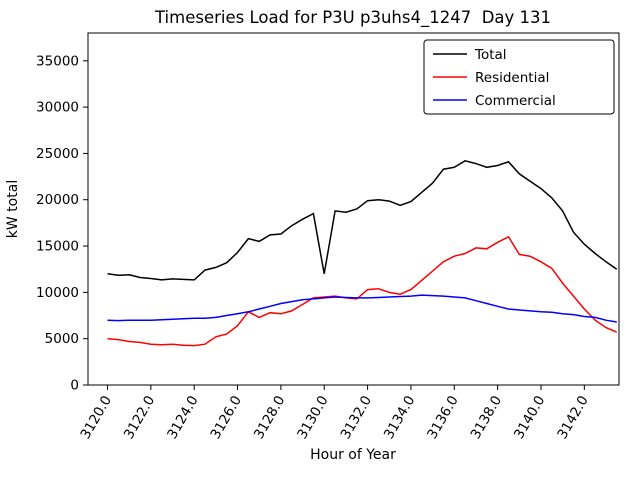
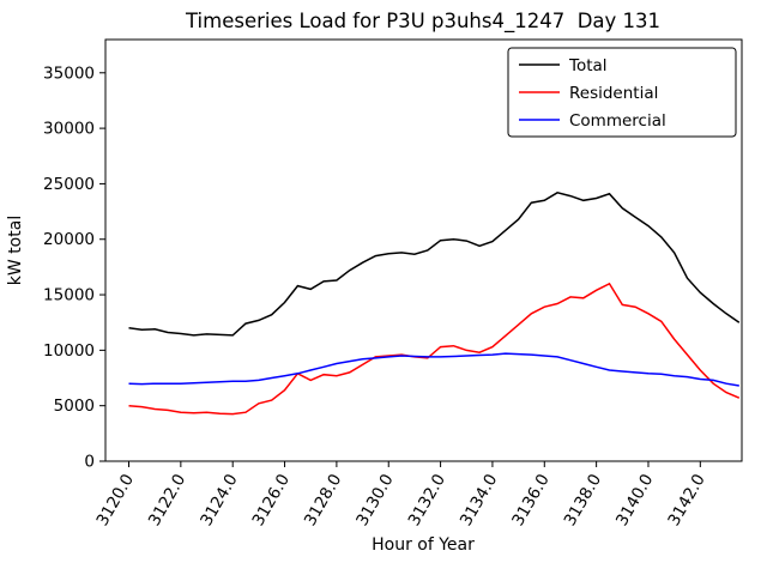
Total/3130.0: 12000 -> 19000
